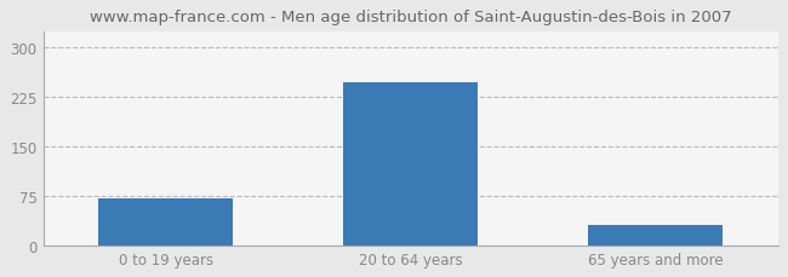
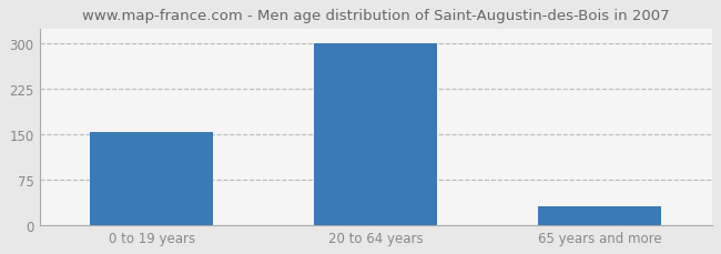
0 to 19 years: 72 -> 154
20 to 64 years: 248 -> 300
